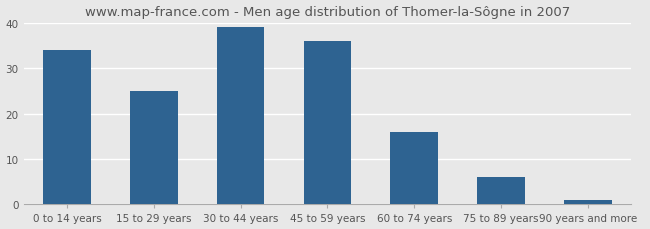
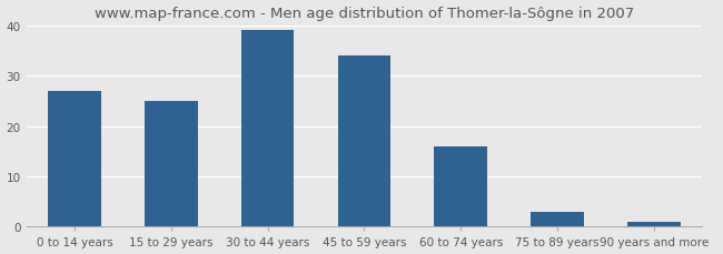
0 to 14 years: 34 -> 27
45 to 59 years: 36 -> 34
75 to 89 years: 6 -> 3
